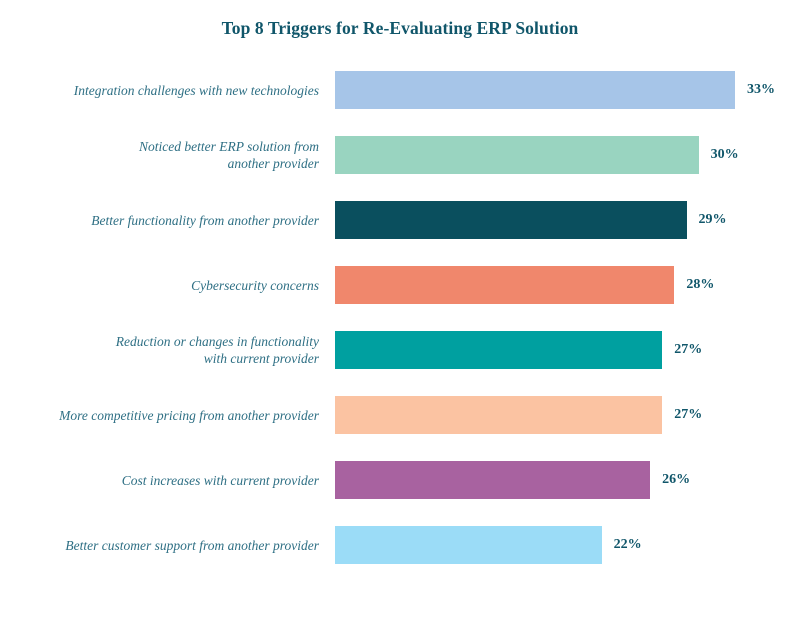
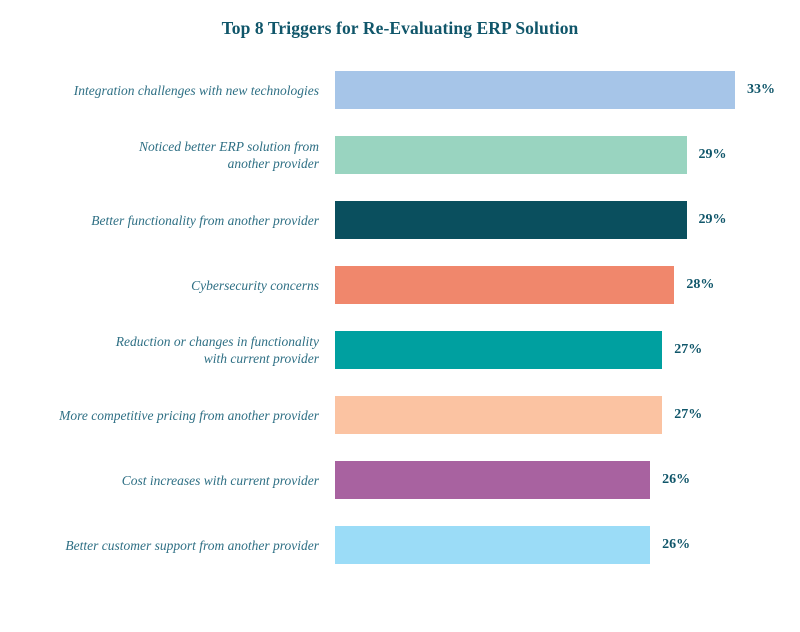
Noticed better ERP solution from another provider: 30% -> 29%
Better customer support from another provider: 22% -> 26%
